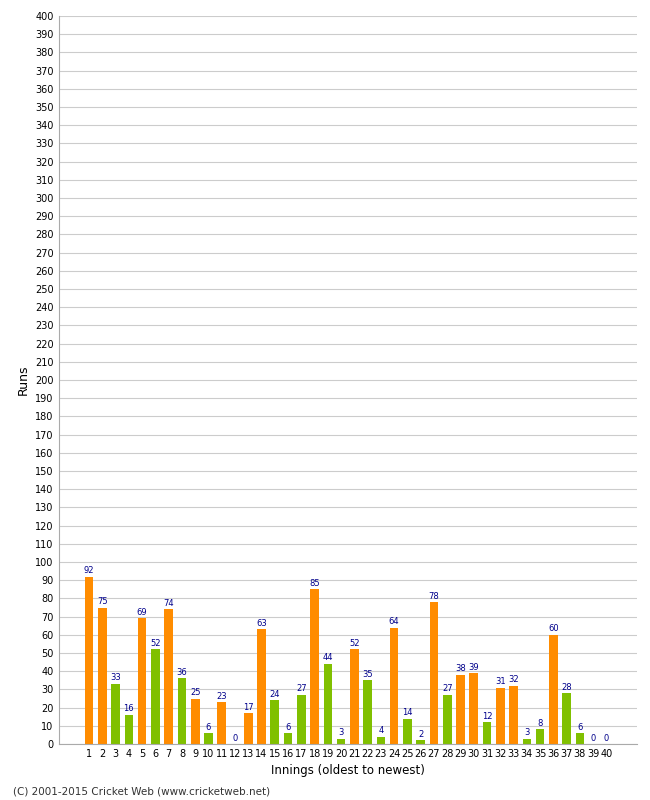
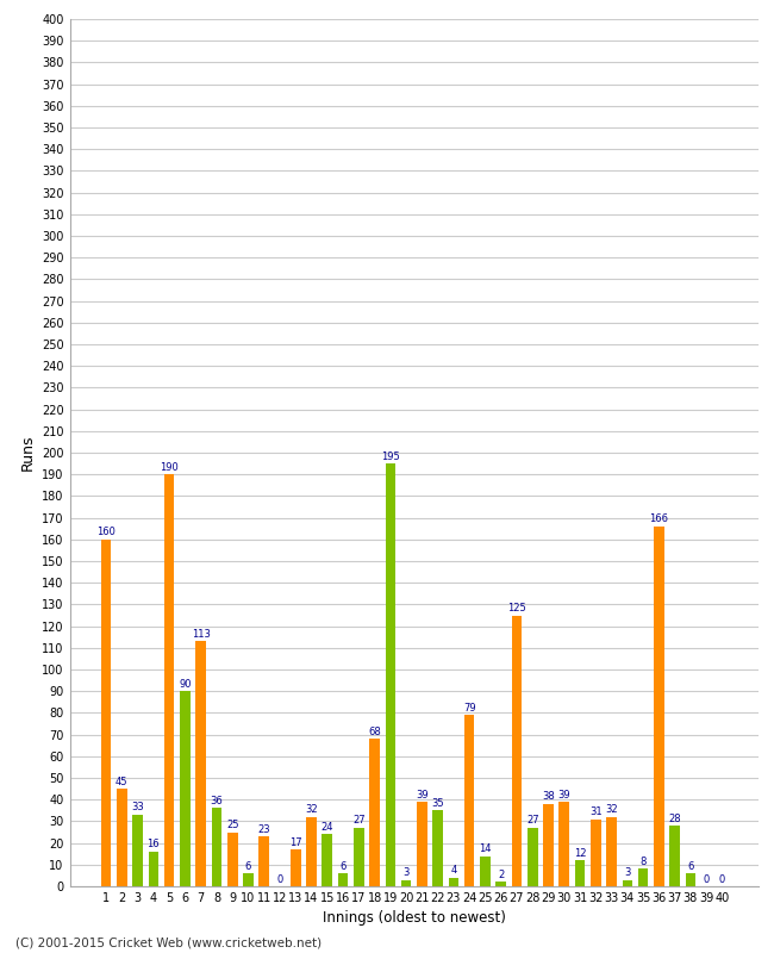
1: 92 -> 160
2: 75 -> 45
5: 69 -> 190
6: 52 -> 90
7: 74 -> 113
14: 63 -> 32
18: 85 -> 68
19: 44 -> 195
21: 52 -> 39
24: 64 -> 79
27: 78 -> 125
36: 60 -> 166
